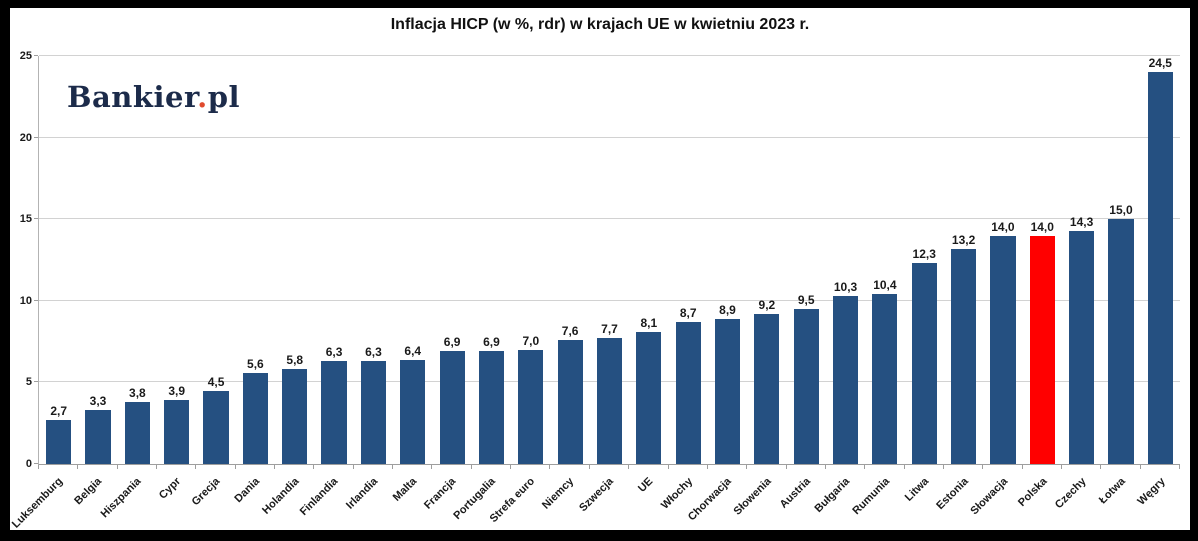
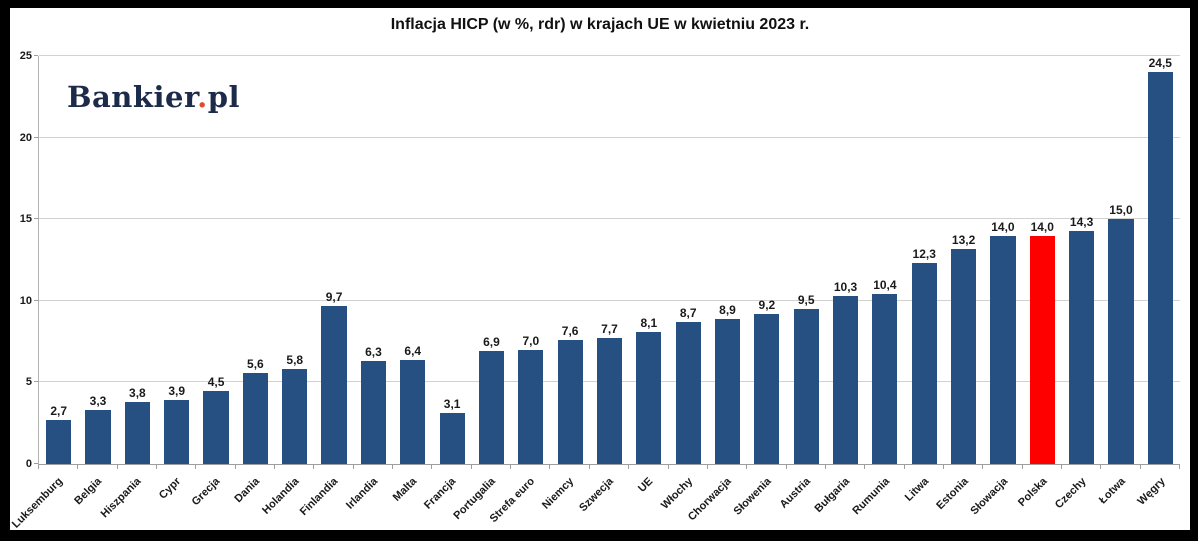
Finlandia: 6,3 -> 9,7
Francja: 6,9 -> 3,1
